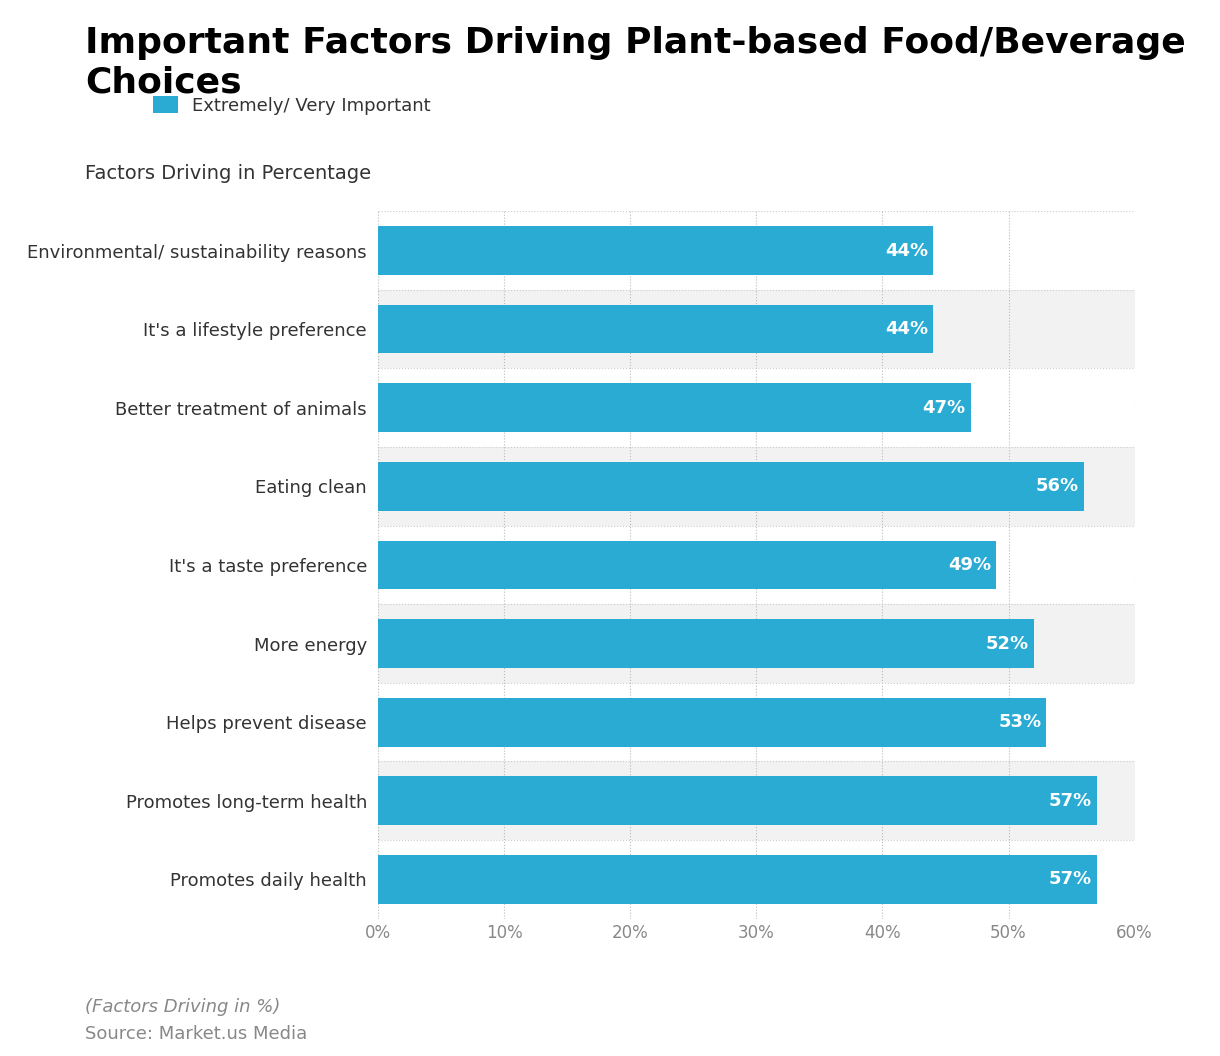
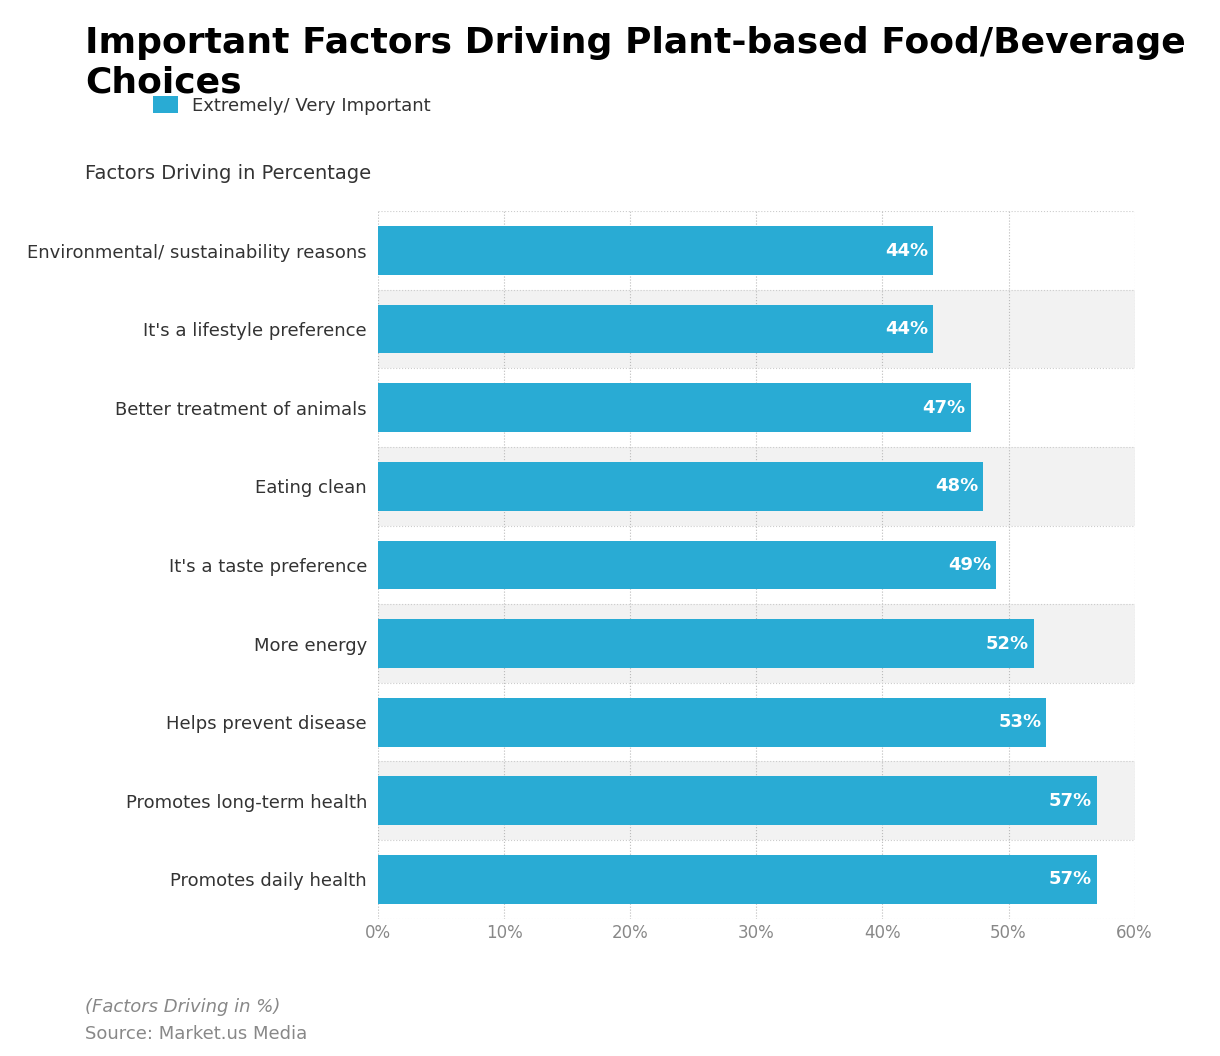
Eating clean: 56% -> 48%
